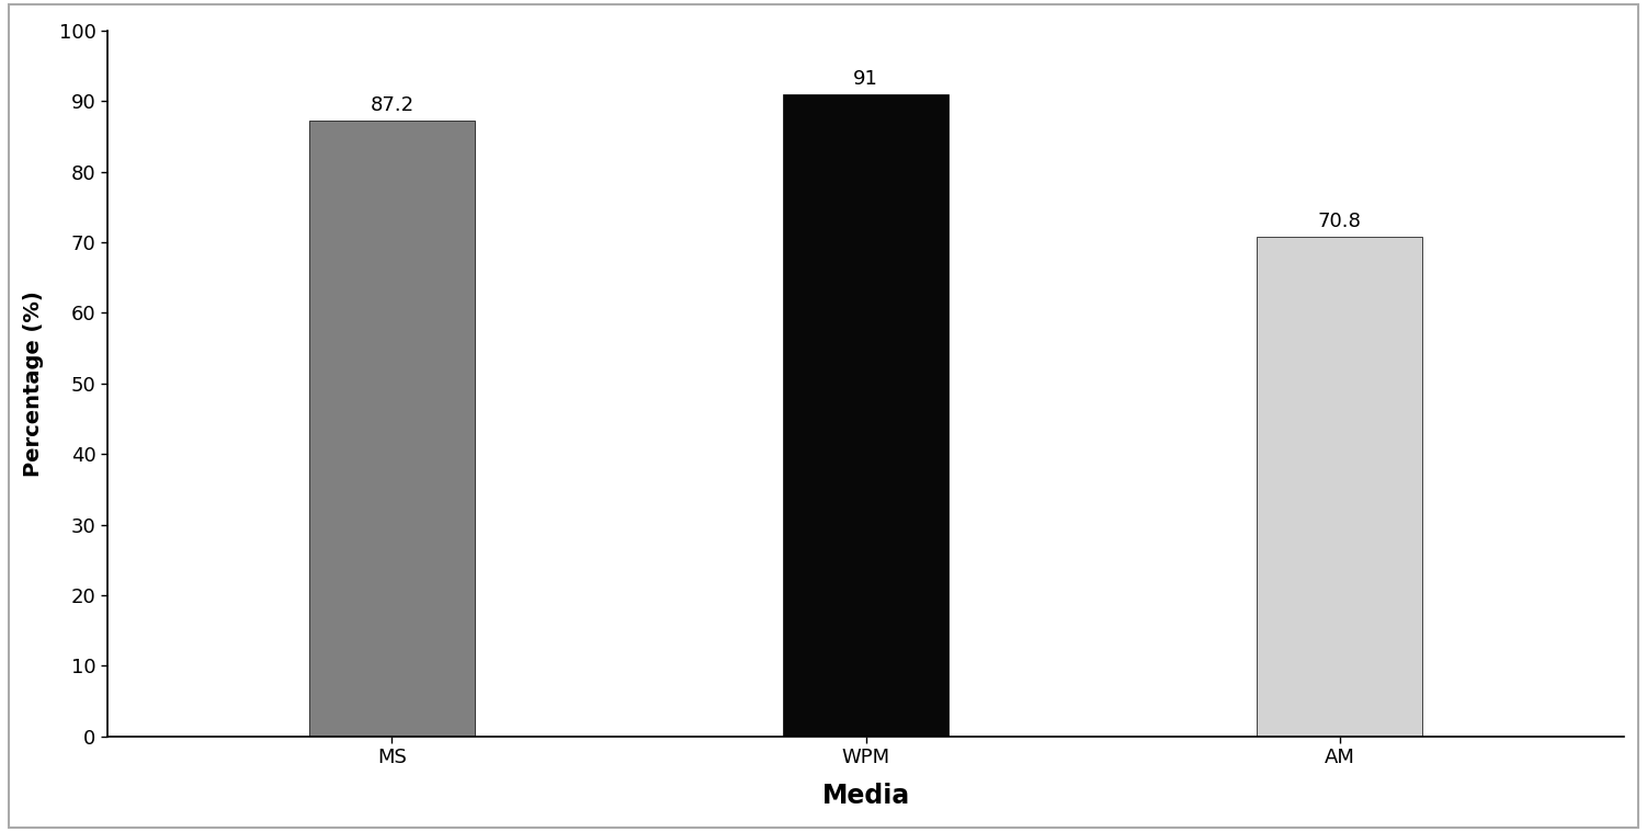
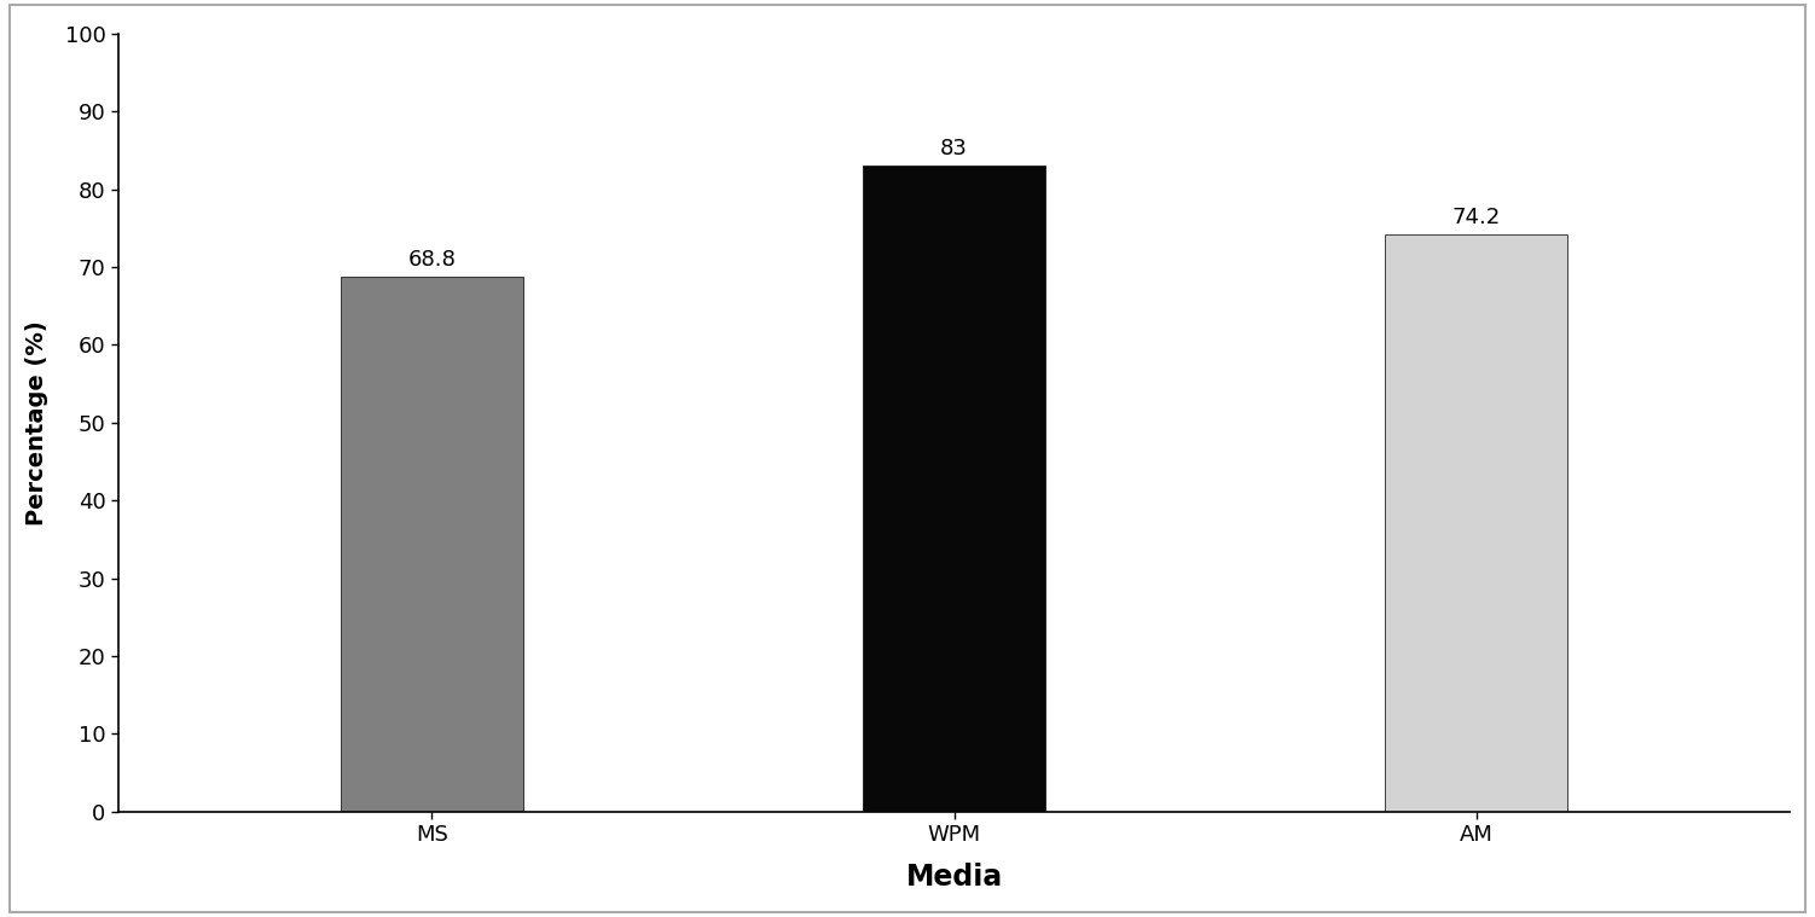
MS: 87.2 -> 68.8
WPM: 91 -> 83
AM: 70.8 -> 74.2
